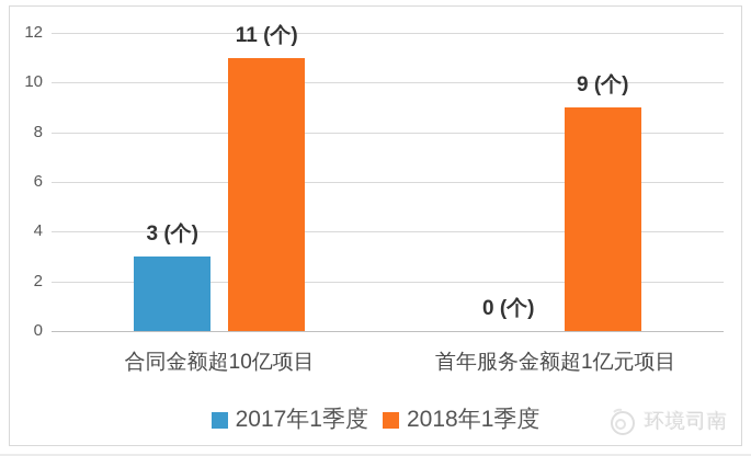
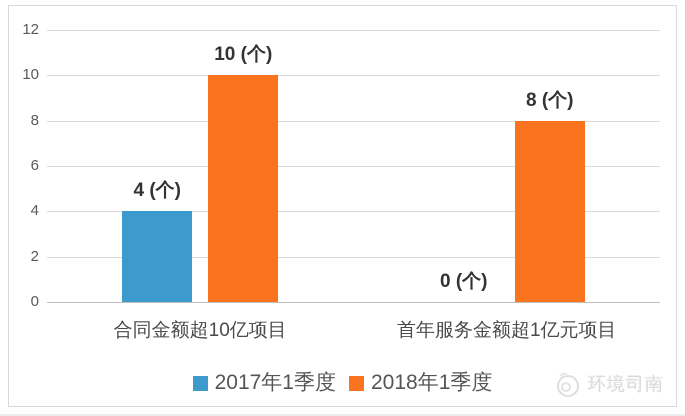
2017年1季度/合同金额超10亿项目: 3 -> 4
2018年1季度/合同金额超10亿项目: 11 -> 10
2018年1季度/首年服务金额超1亿元项目: 9 -> 8
